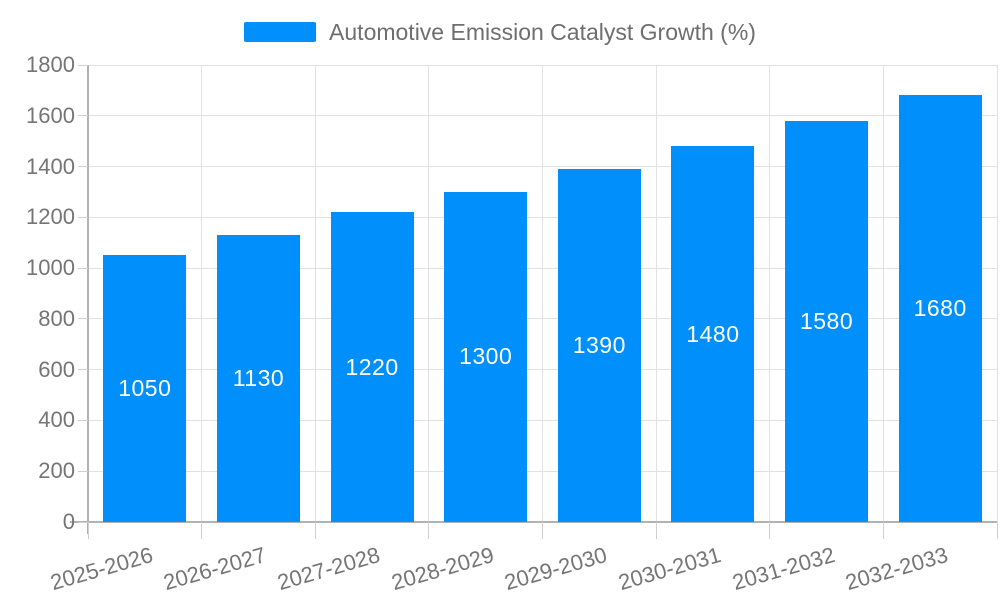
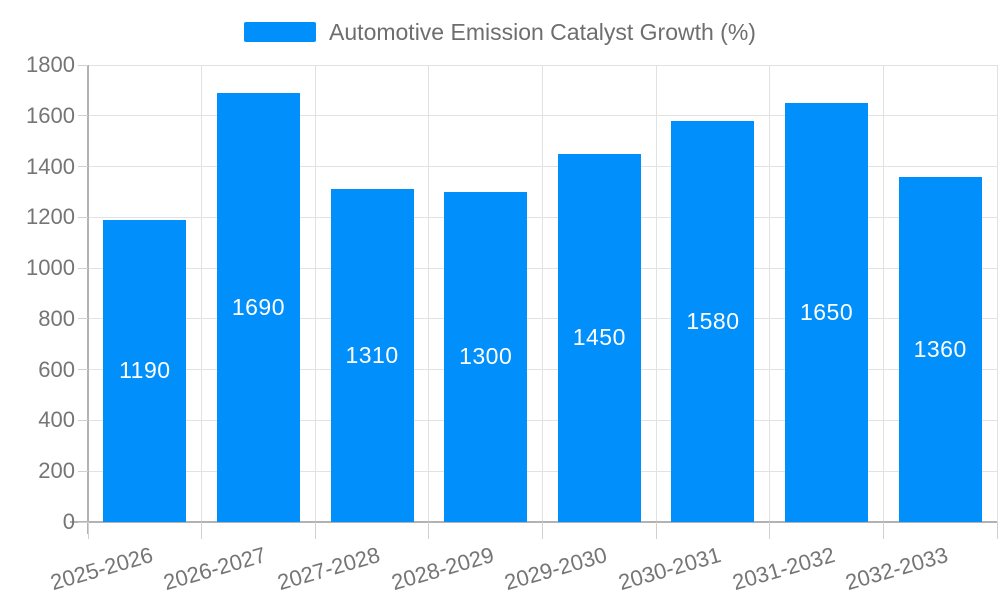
2025-2026: 1050 -> 1190
2026-2027: 1130 -> 1690
2027-2028: 1220 -> 1310
2029-2030: 1390 -> 1450
2030-2031: 1480 -> 1580
2031-2032: 1580 -> 1650
2032-2033: 1680 -> 1360
